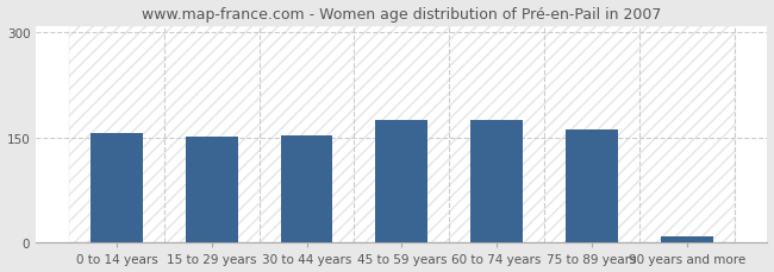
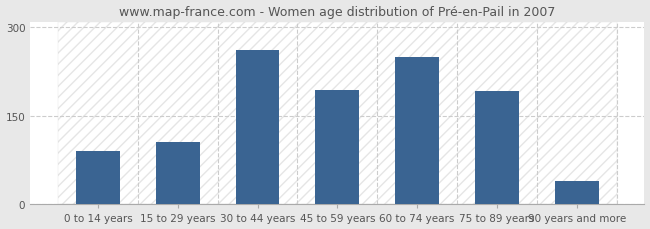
0 to 14 years: 156 -> 90
15 to 29 years: 151 -> 106
30 to 44 years: 153 -> 262
45 to 59 years: 175 -> 194
60 to 74 years: 176 -> 250
75 to 89 years: 161 -> 192
90 years and more: 10 -> 40
